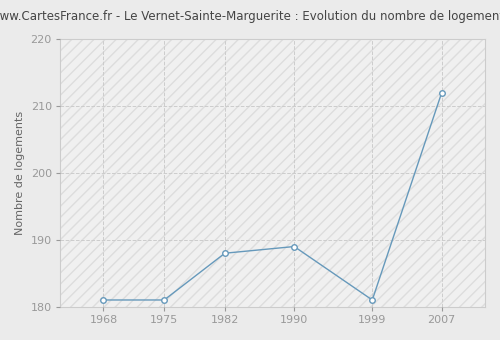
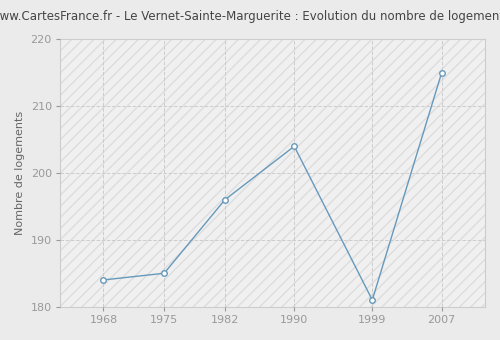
1968: 181 -> 184
1975: 181 -> 185
1982: 188 -> 196
1990: 189 -> 204
2007: 212 -> 215
